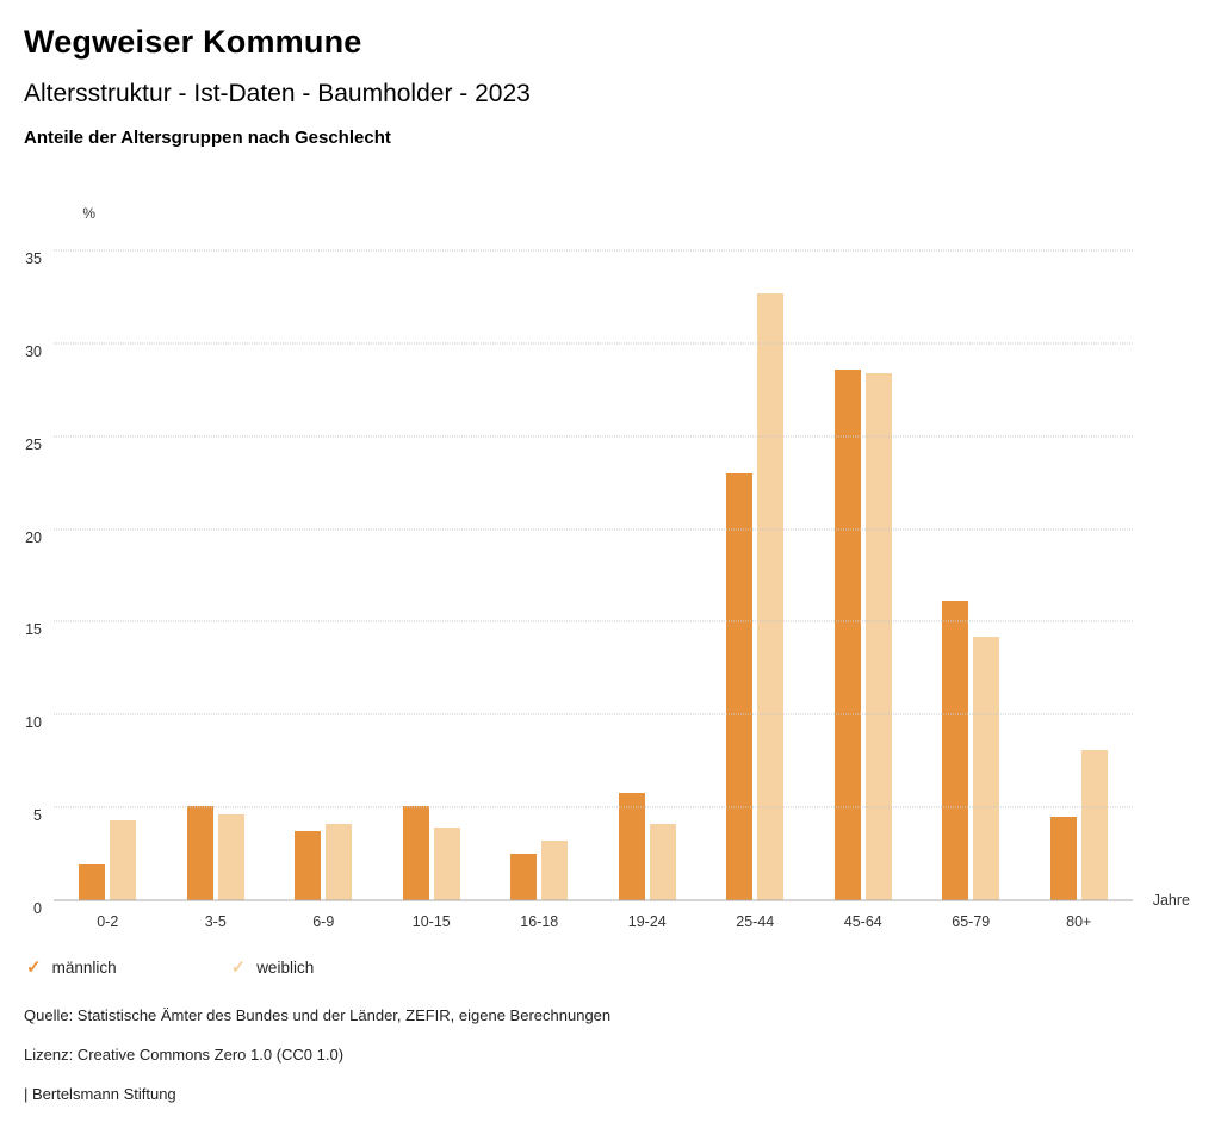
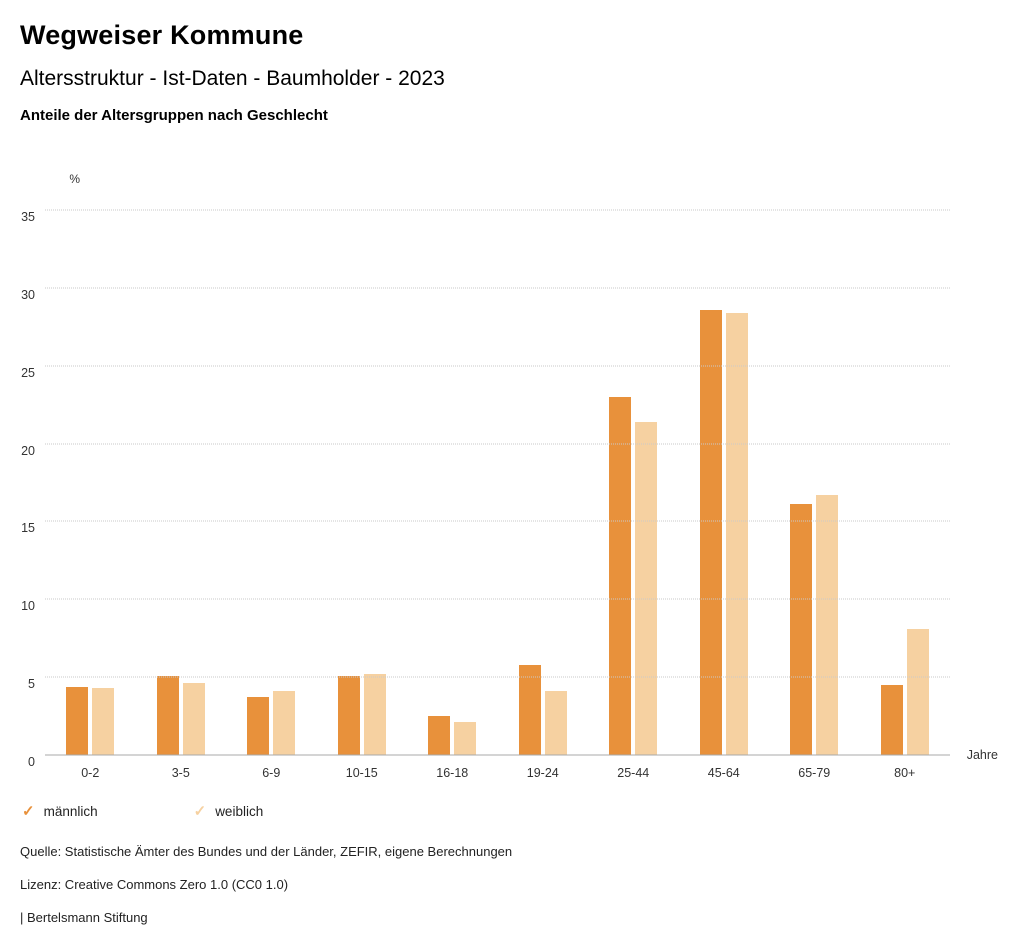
männlich/0-2: 1.9 -> 4.4
weiblich/10-15: 3.9 -> 5.2
weiblich/16-18: 3.2 -> 2.1
weiblich/25-44: 32.7 -> 21.4
weiblich/65-79: 14.2 -> 16.7
